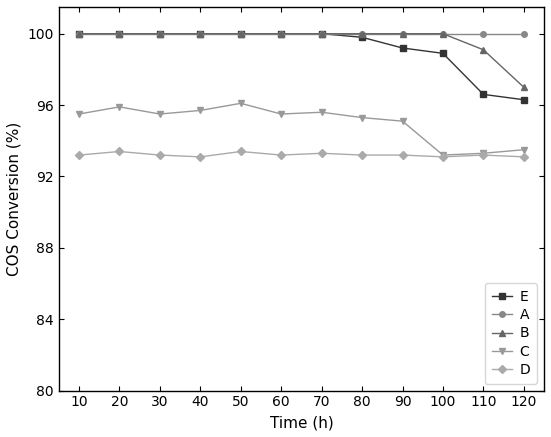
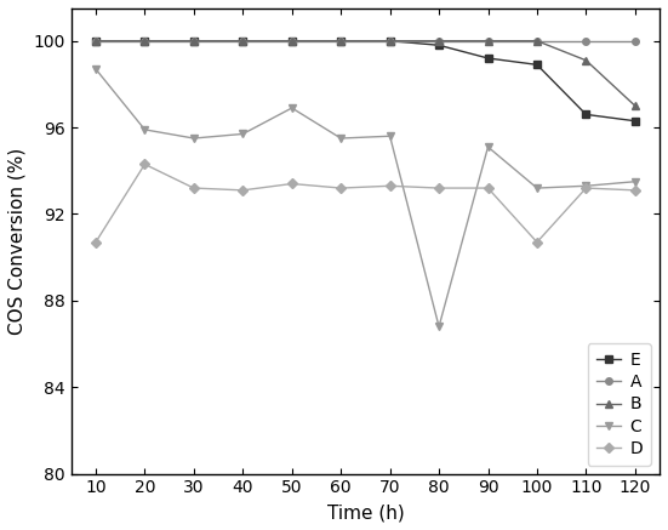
C/10: 95.5 -> 98.7
D/10: 93.2 -> 90.7
D/20: 93.4 -> 94.3
C/50: 96.1 -> 96.9
C/80: 95.3 -> 86.8
D/100: 93.1 -> 90.7
